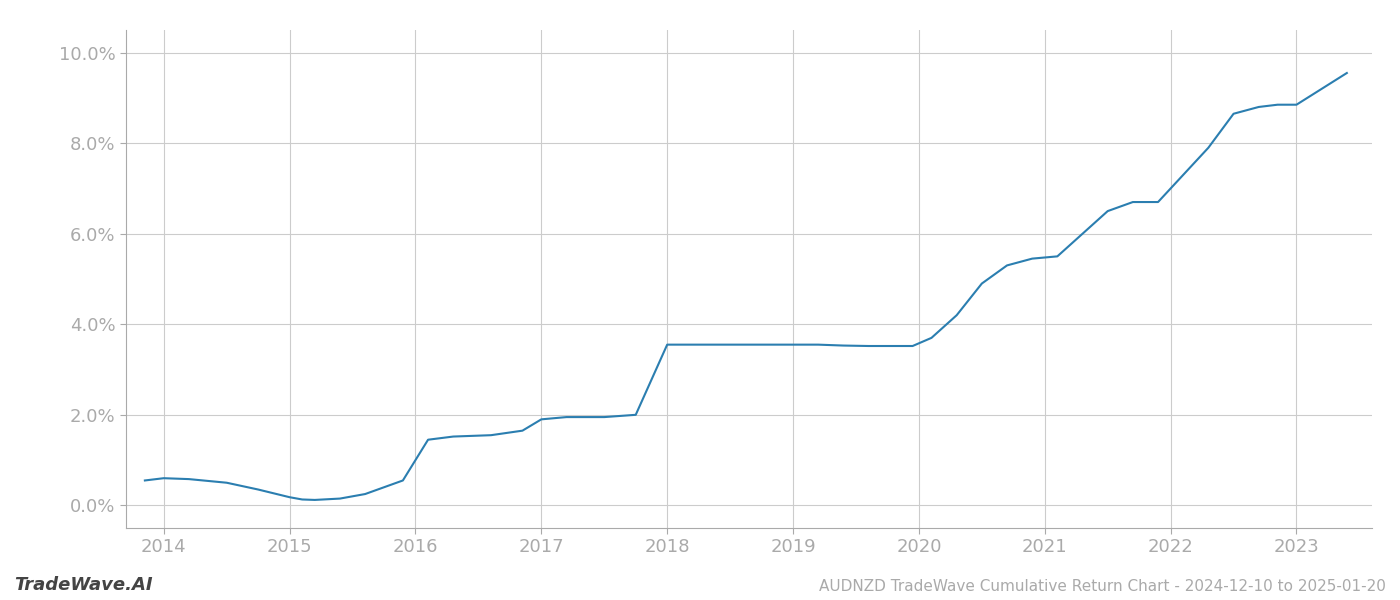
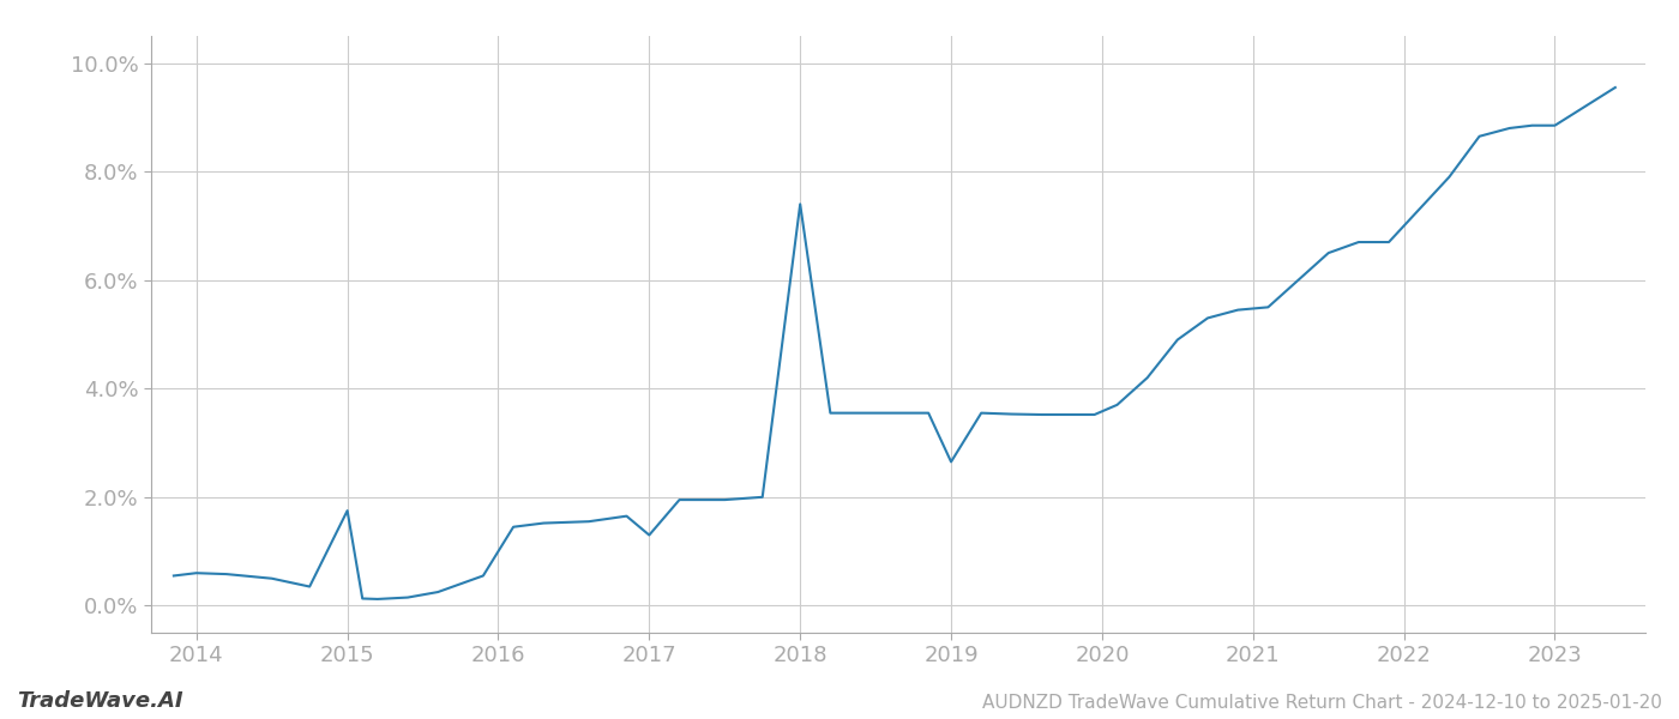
2015: 0.18% -> 1.75%
2017: 1.90% -> 1.30%
2018: 3.55% -> 7.40%
2019: 3.55% -> 2.65%
